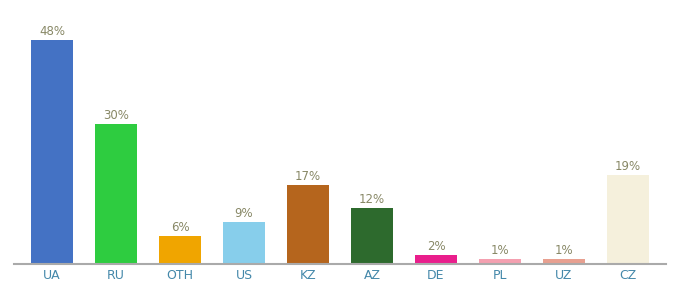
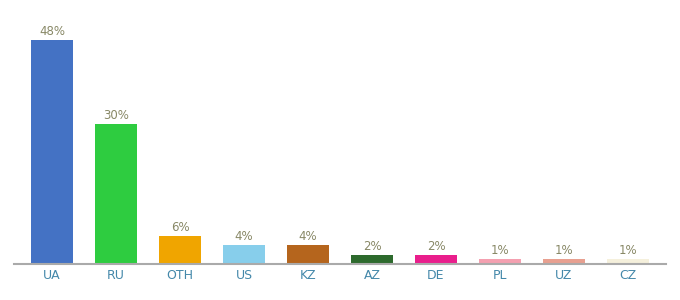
US: 9% -> 4%
KZ: 17% -> 4%
AZ: 12% -> 2%
CZ: 19% -> 1%
